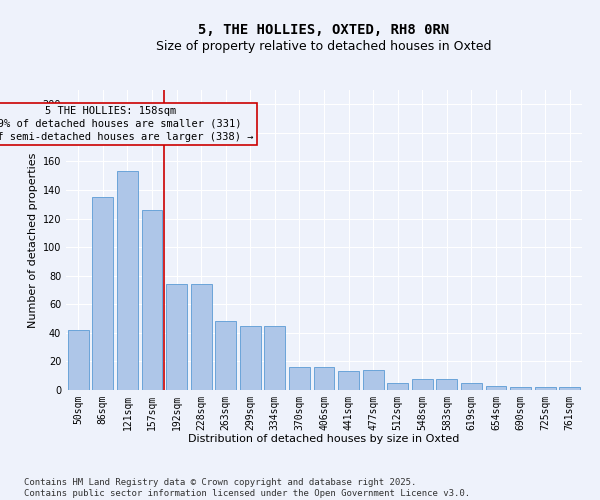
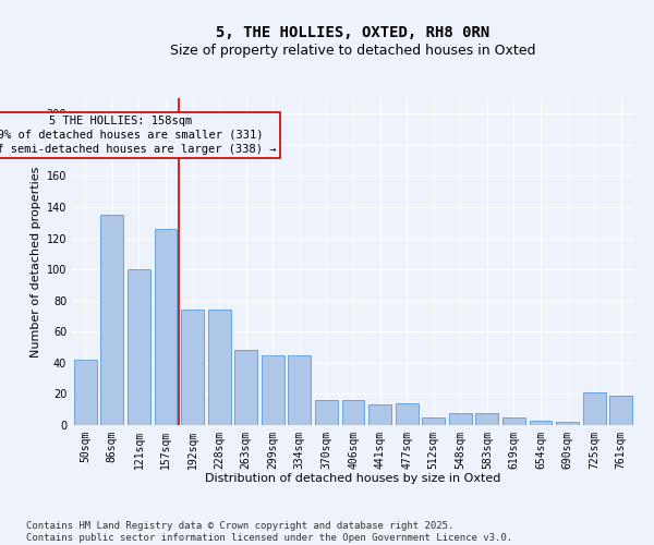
121sqm: 153 -> 100
725sqm: 2 -> 21
761sqm: 2 -> 19
